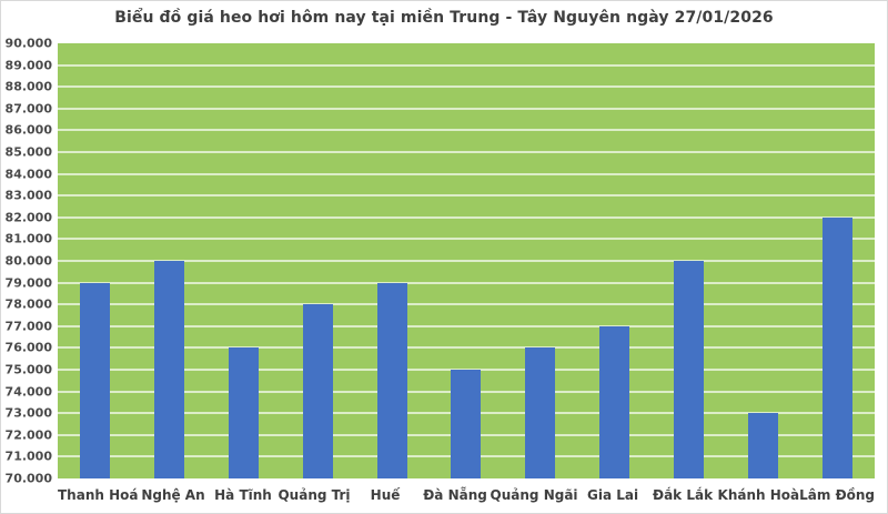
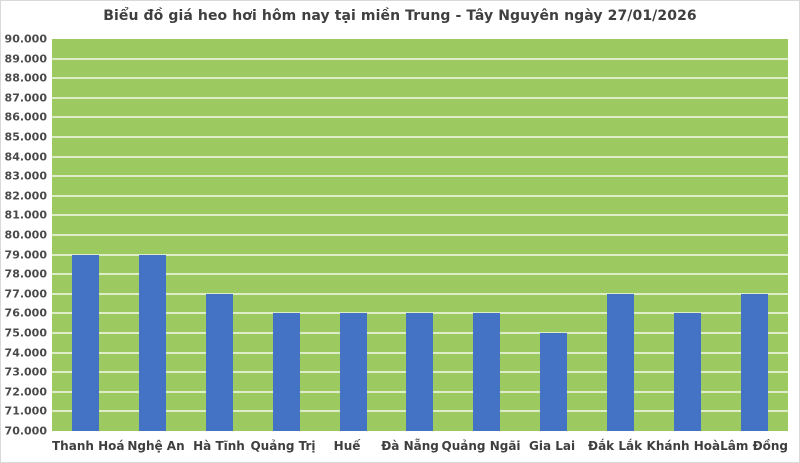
Nghệ An: 80000 -> 79000
Hà Tĩnh: 76000 -> 77000
Quảng Trị: 78000 -> 76000
Huế: 79000 -> 76000
Đà Nẵng: 75000 -> 76000
Gia Lai: 77000 -> 75000
Đắk Lắk: 80000 -> 77000
Khánh Hoà: 73000 -> 76000
Lâm Đồng: 82000 -> 77000
